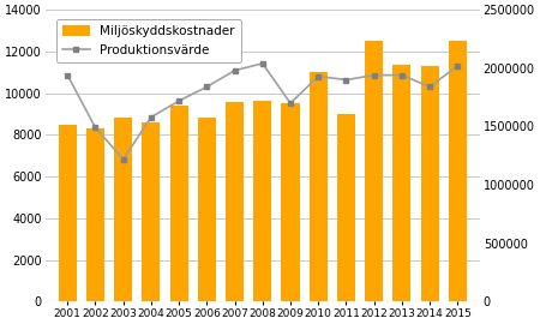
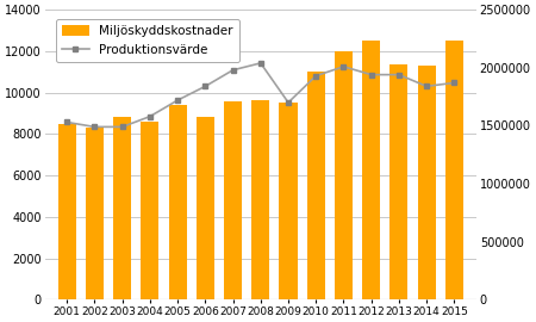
Produktionsvärde/2001: 1940000 -> 1530000
Produktionsvärde/2003: 1220000 -> 1490000
Miljöskyddskostnader/2011: 9000 -> 12000
Produktionsvärde/2011: 1900000 -> 2010000
Produktionsvärde/2015: 2020000 -> 1870000
